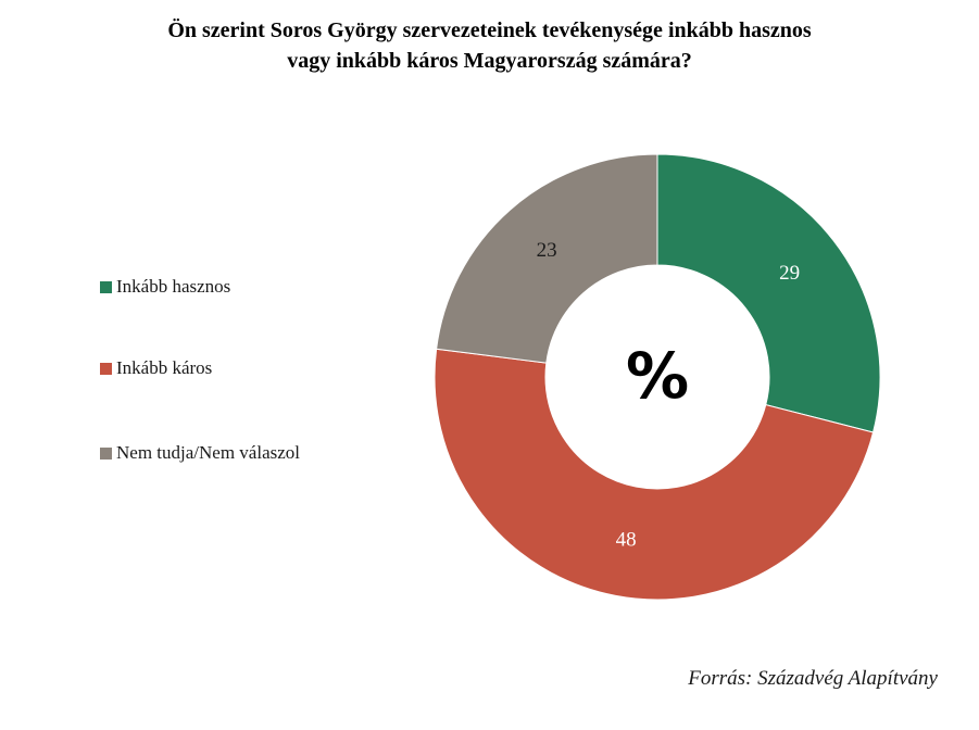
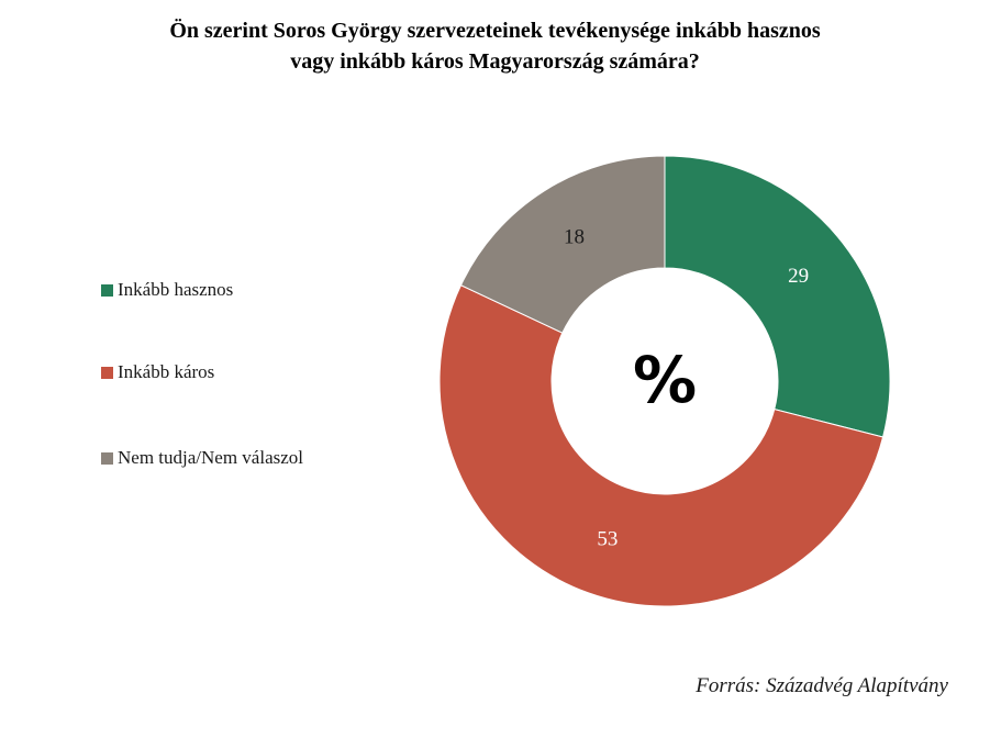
Inkább káros: 48 -> 53
Nem tudja/Nem válaszol: 23 -> 18
